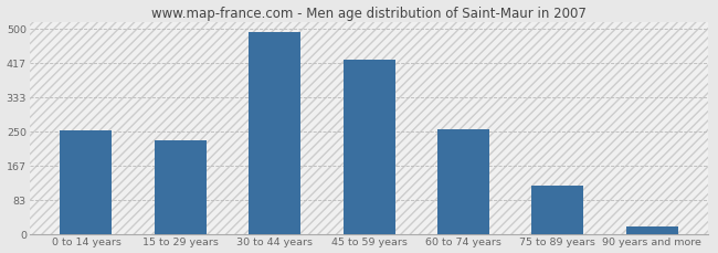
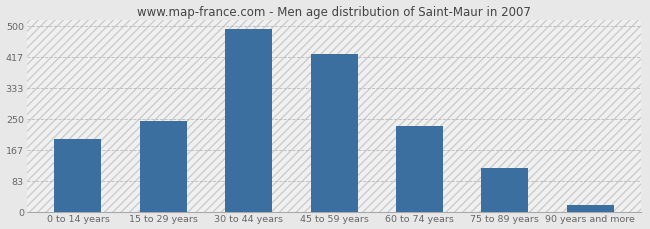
0 to 14 years: 252 -> 195
15 to 29 years: 228 -> 245
60 to 74 years: 254 -> 230
